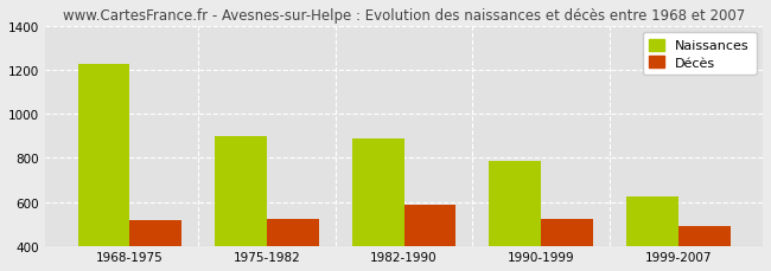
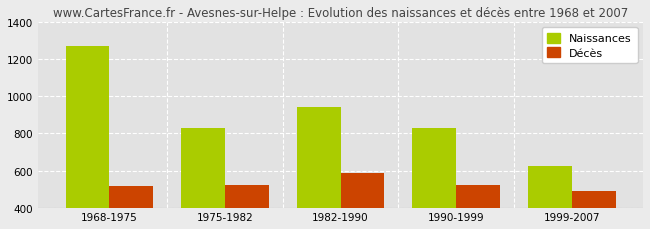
Naissances/1968-1975: 1220 -> 1270
Naissances/1975-1982: 900 -> 830
Naissances/1982-1990: 880 -> 940
Naissances/1990-1999: 780 -> 830
